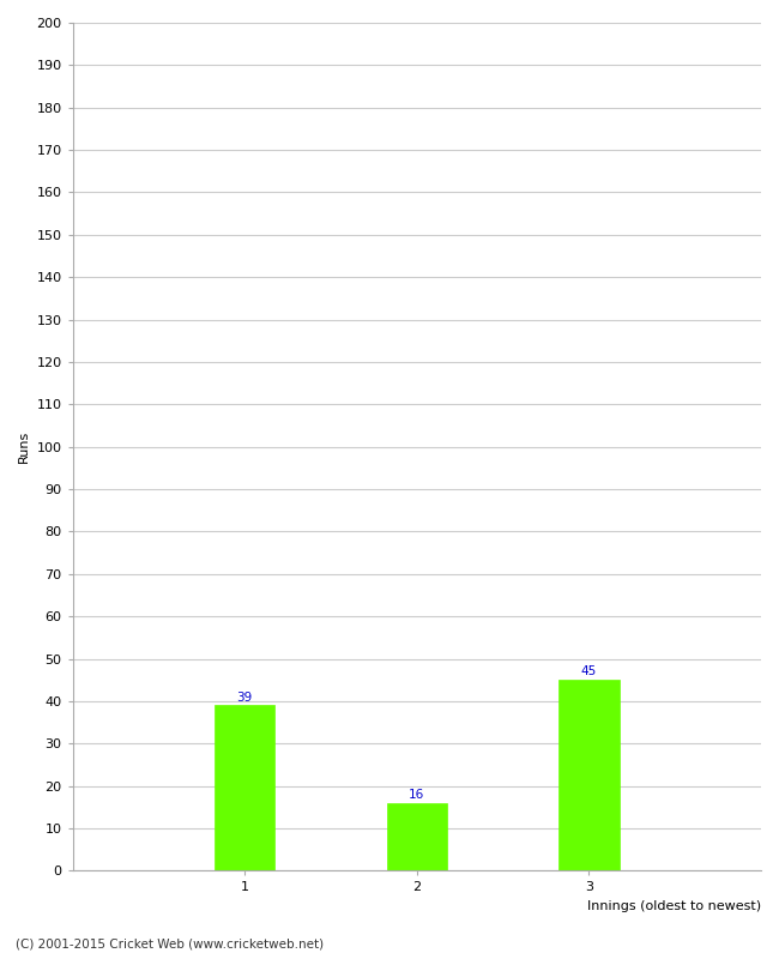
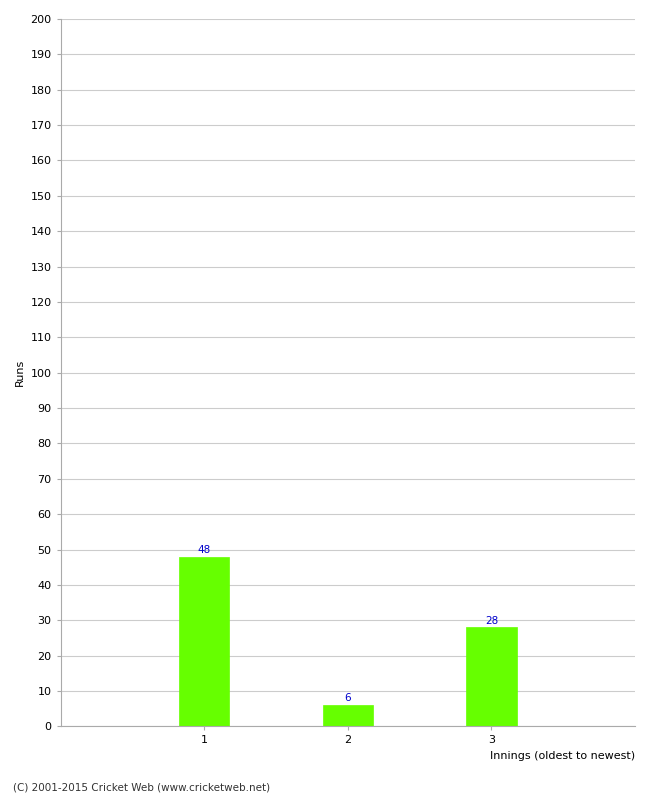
1: 39 -> 48
2: 16 -> 6
3: 45 -> 28
